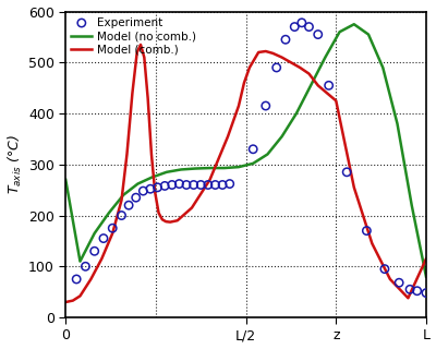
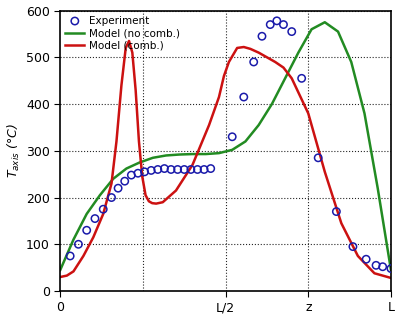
Model (no comb.)/0: 270 -> 45
Model (comb.)/z: 425 -> 380
Model (no comb.)/L: 80 -> 45
Model (comb.)/L: 115 -> 28
